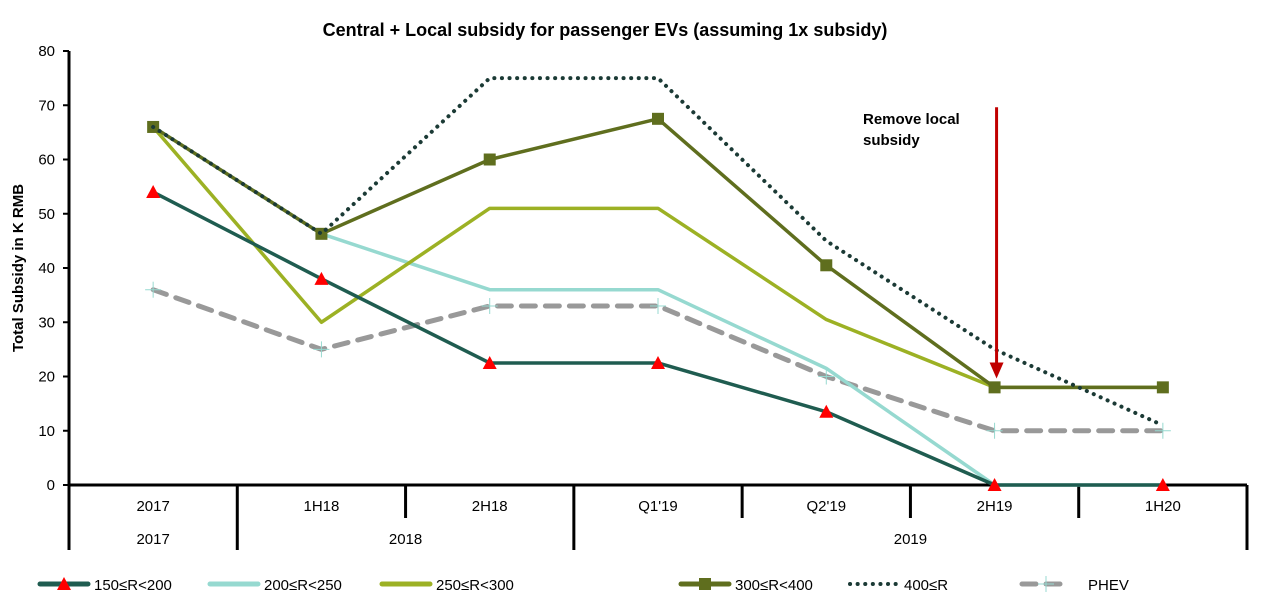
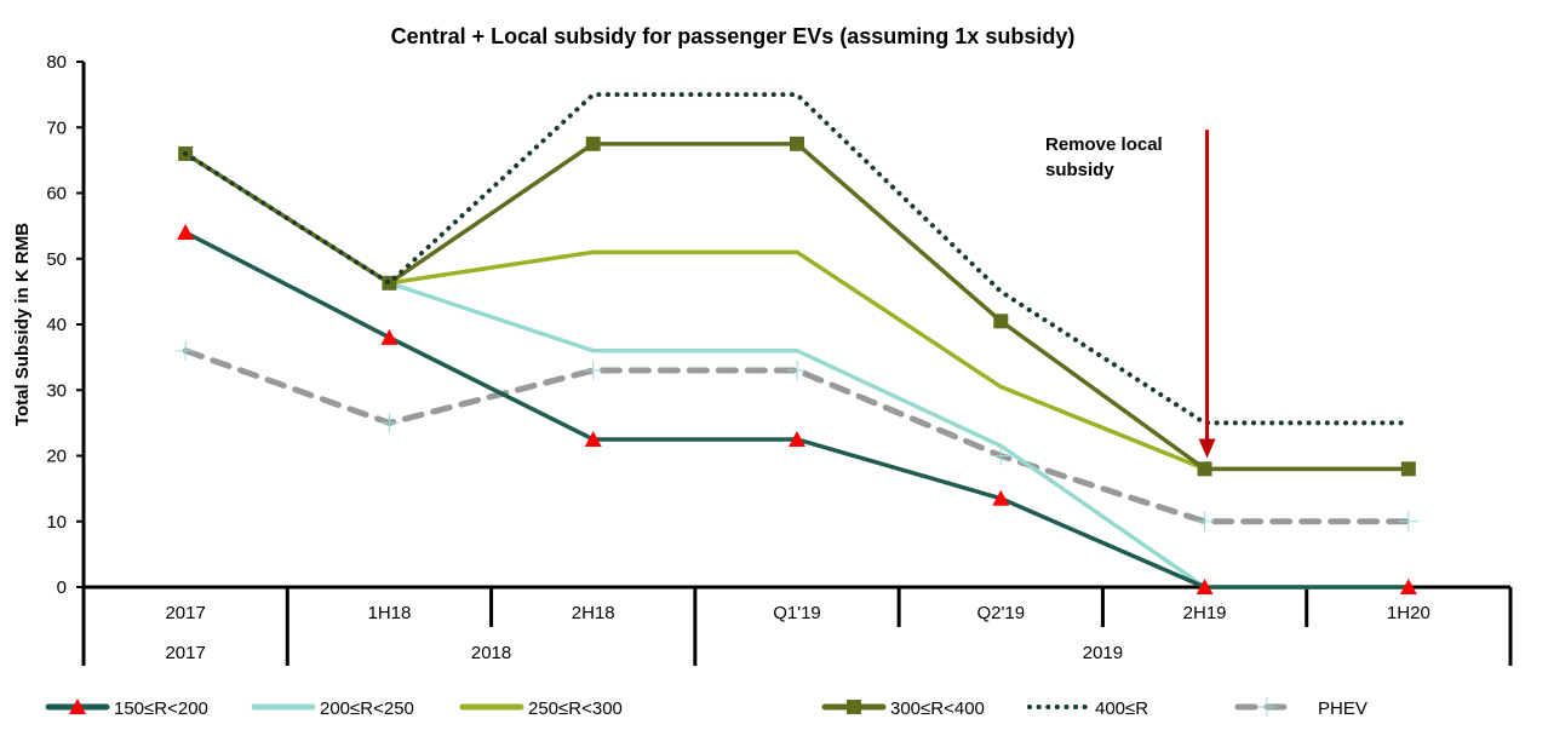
250≤R<300/1H18: 30 -> 46
300≤R<400/2H18: 60 -> 68
400≤R/1H20: 11 -> 25
